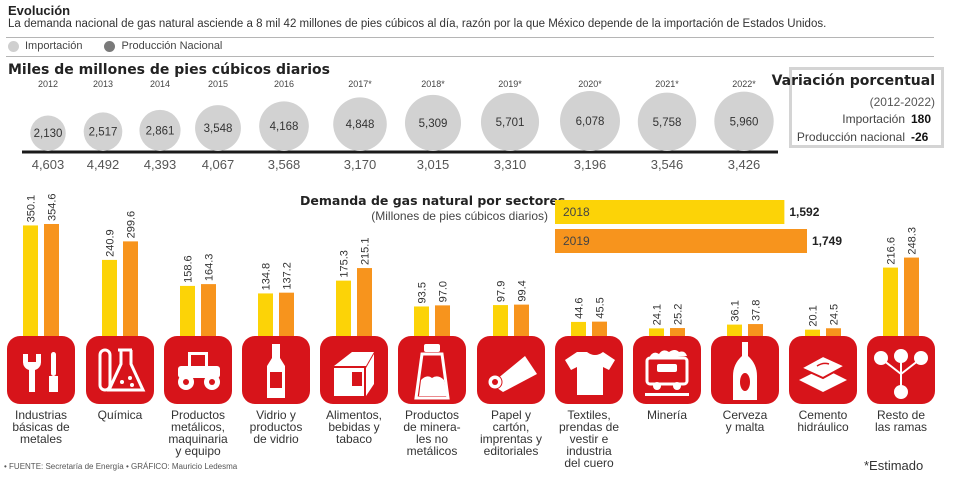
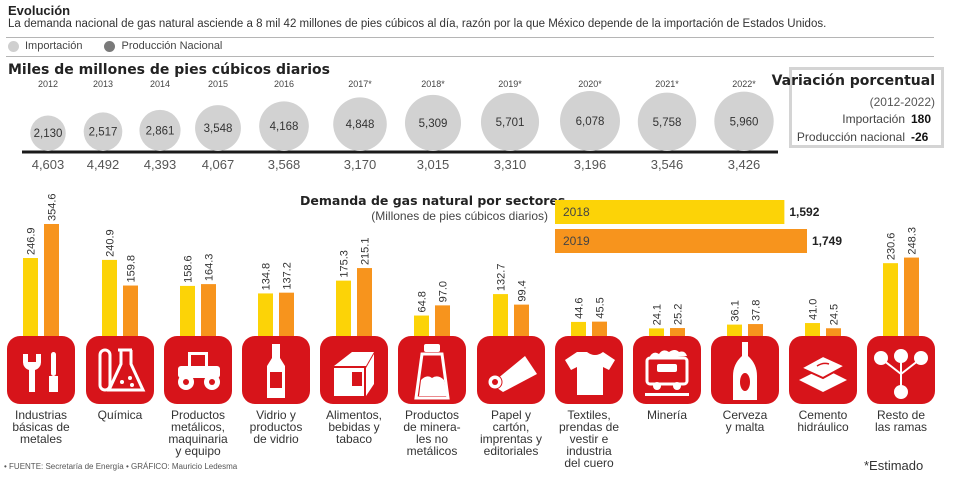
Demanda de gas natural por sectores/2018/Industrias básicas de metales: 350.1 -> 246.9
Demanda de gas natural por sectores/2019/Química: 299.6 -> 159.8
Demanda de gas natural por sectores/2018/Productos de minera- les no metálicos: 93.5 -> 64.8
Demanda de gas natural por sectores/2018/Papel y cartón, imprentas y editoriales: 97.9 -> 132.7
Demanda de gas natural por sectores/2018/Cemento hidráulico: 20.1 -> 41.0
Demanda de gas natural por sectores/2018/Resto de las ramas: 216.6 -> 230.6
